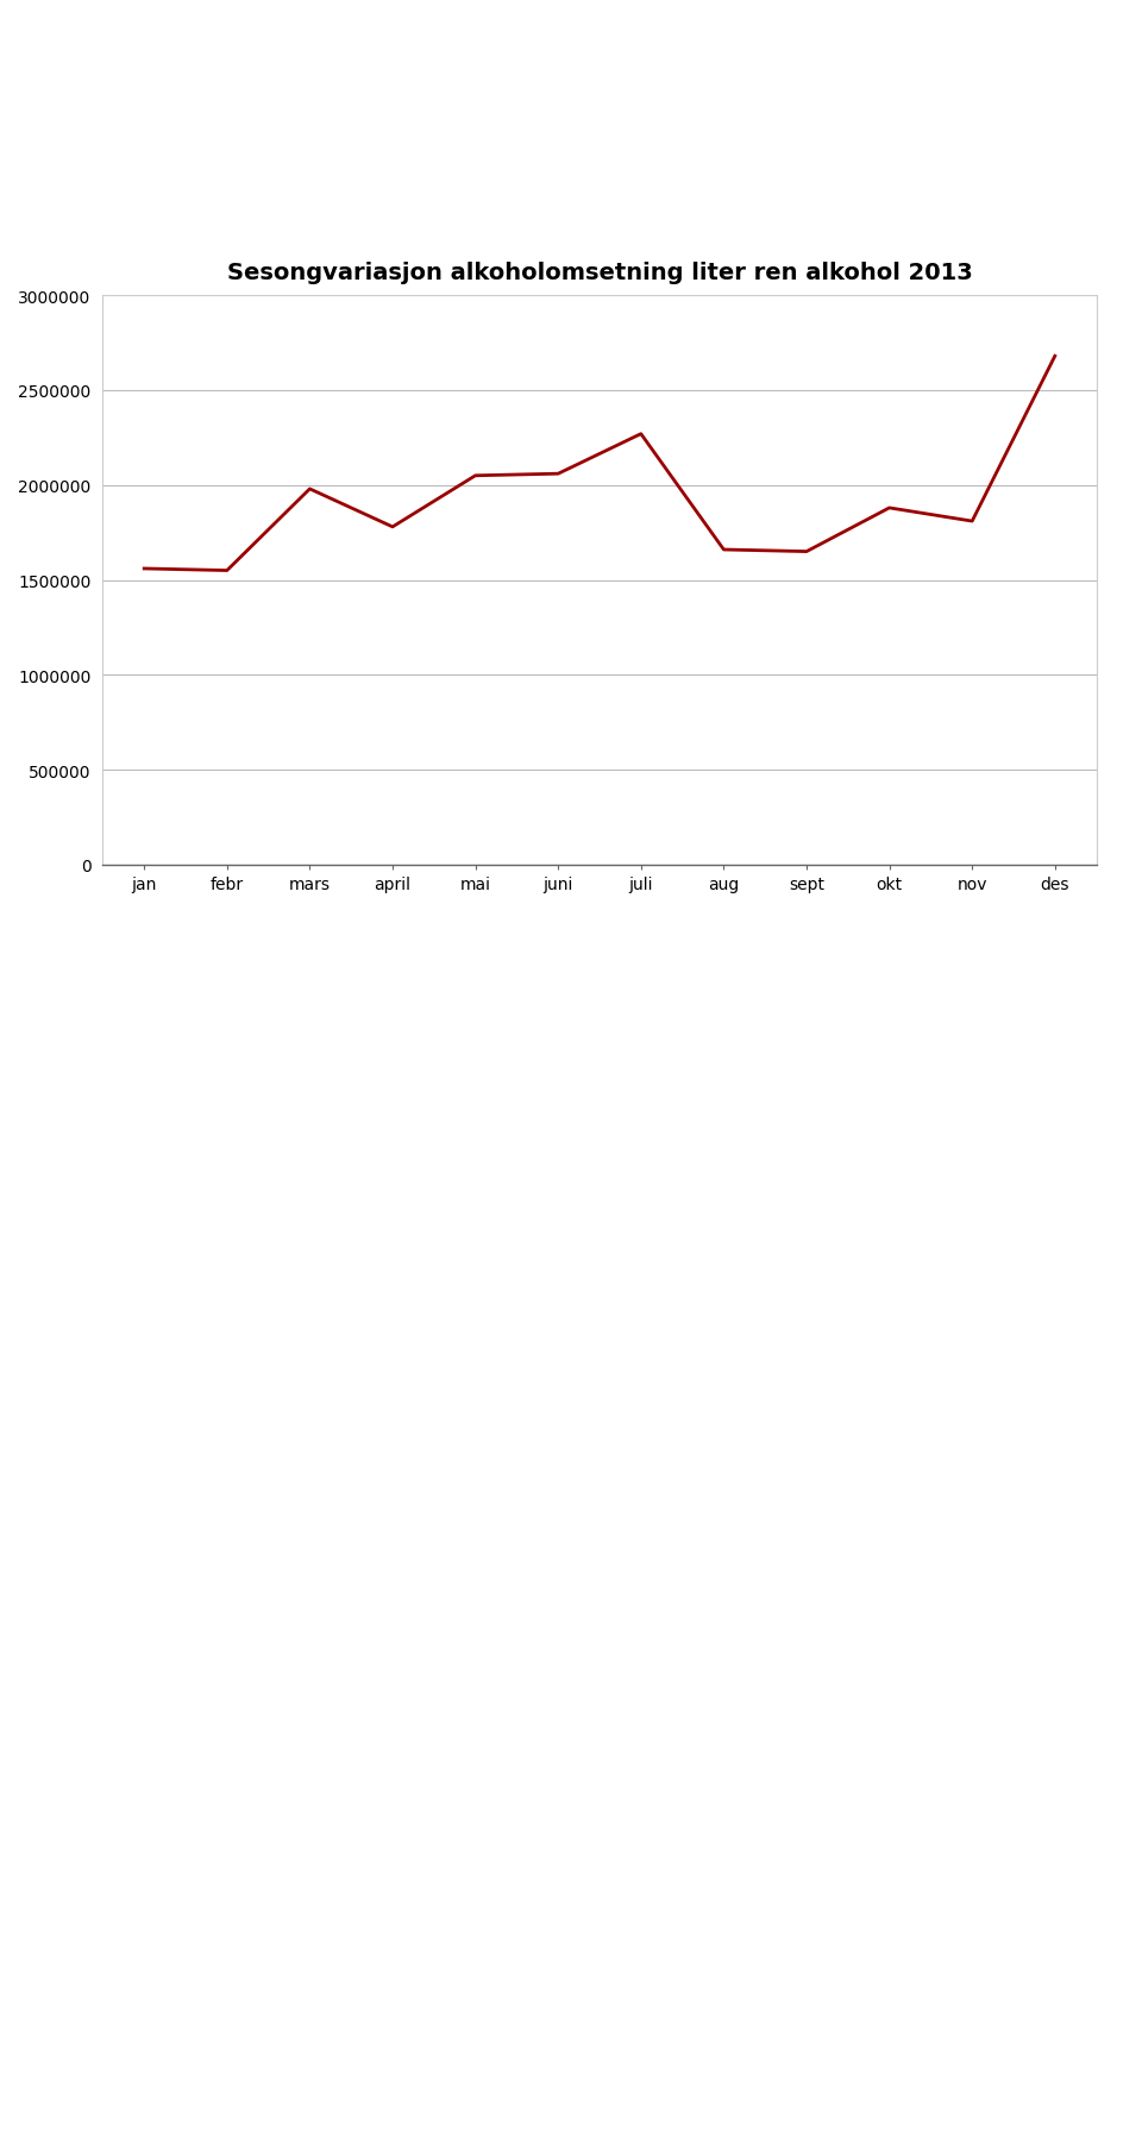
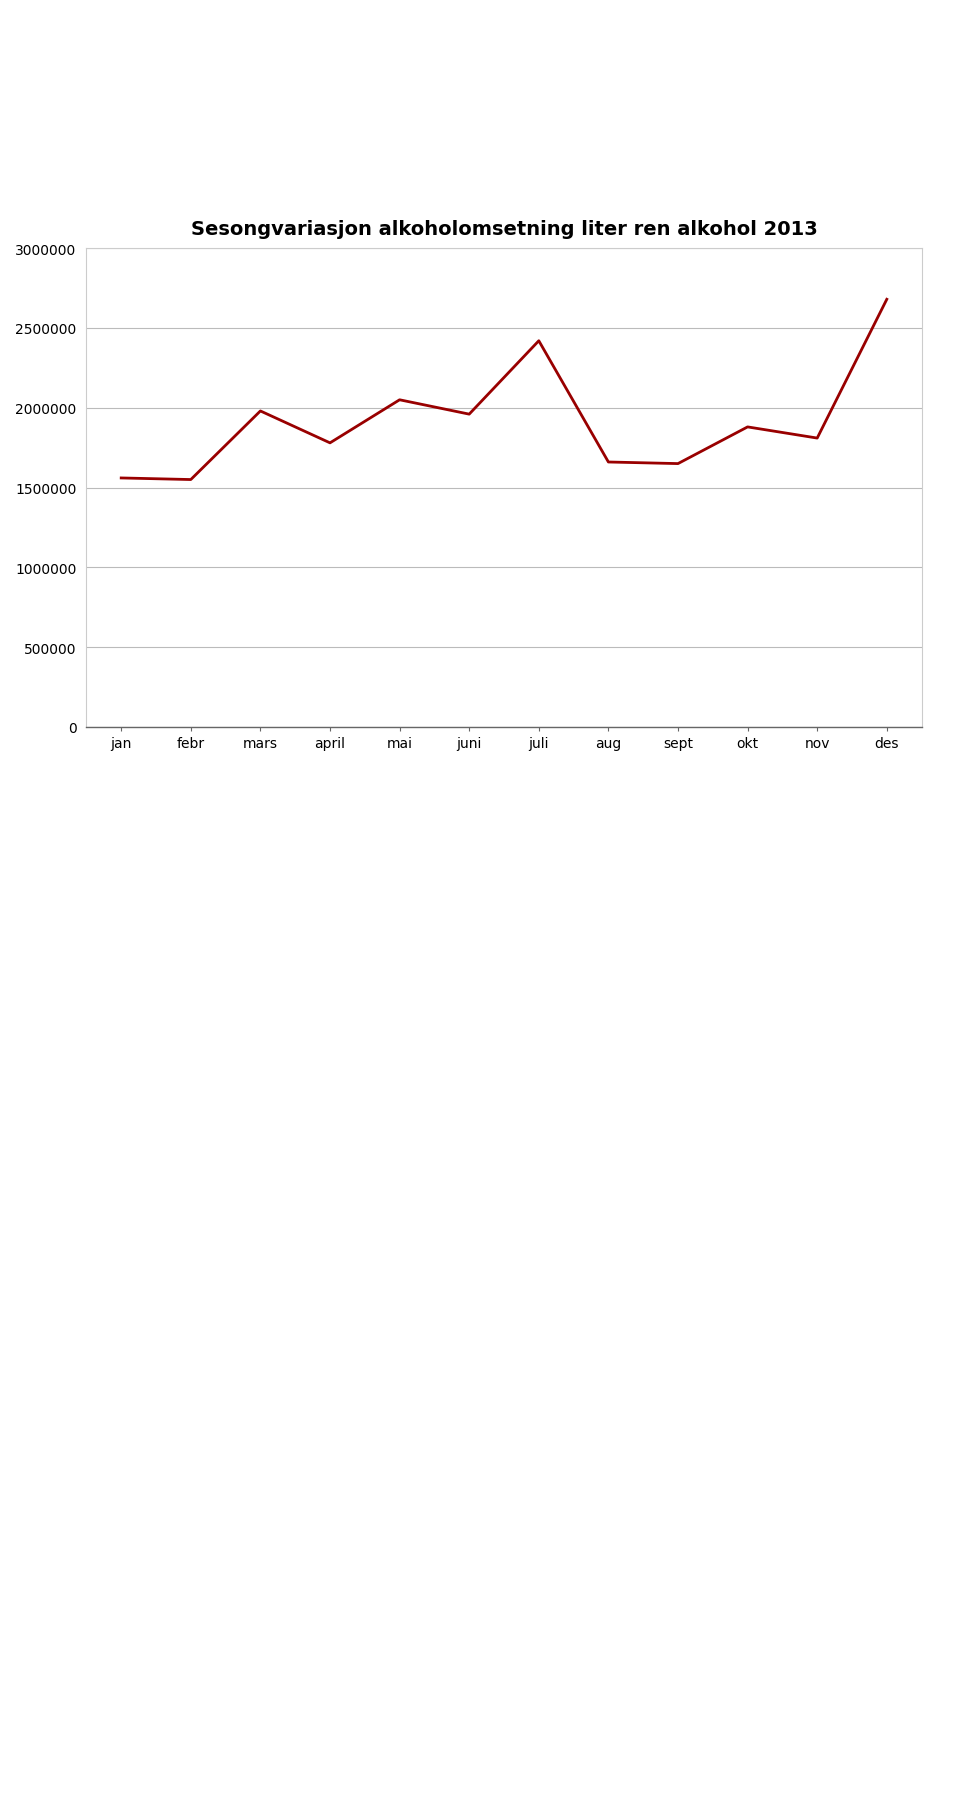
juni: 2060000 -> 1960000
juli: 2270000 -> 2420000
